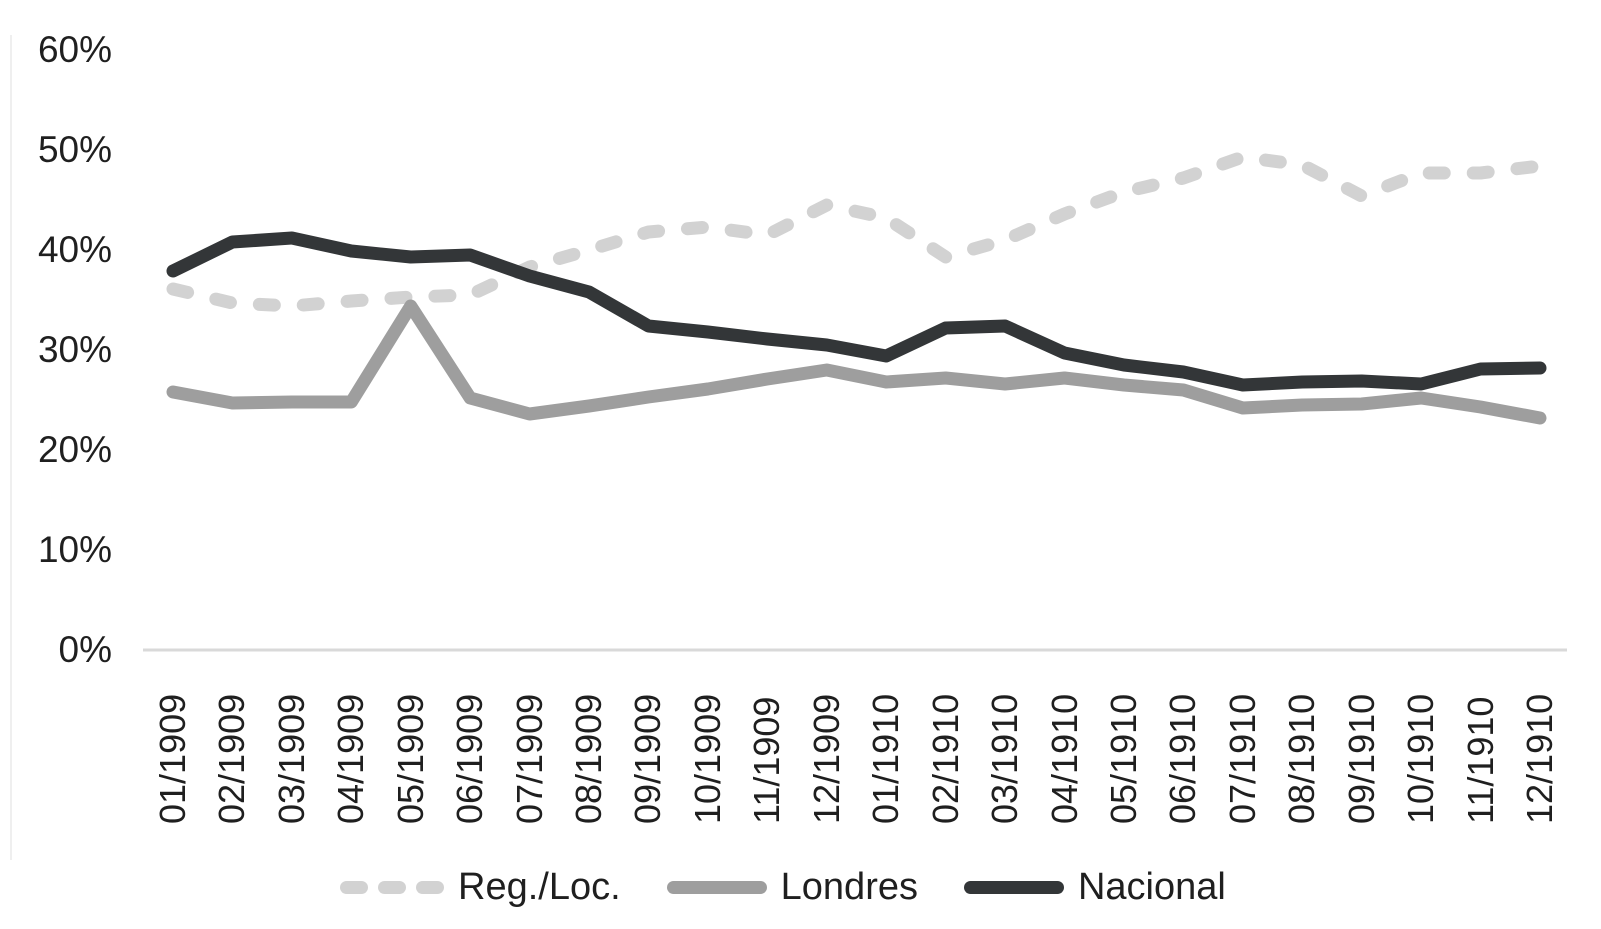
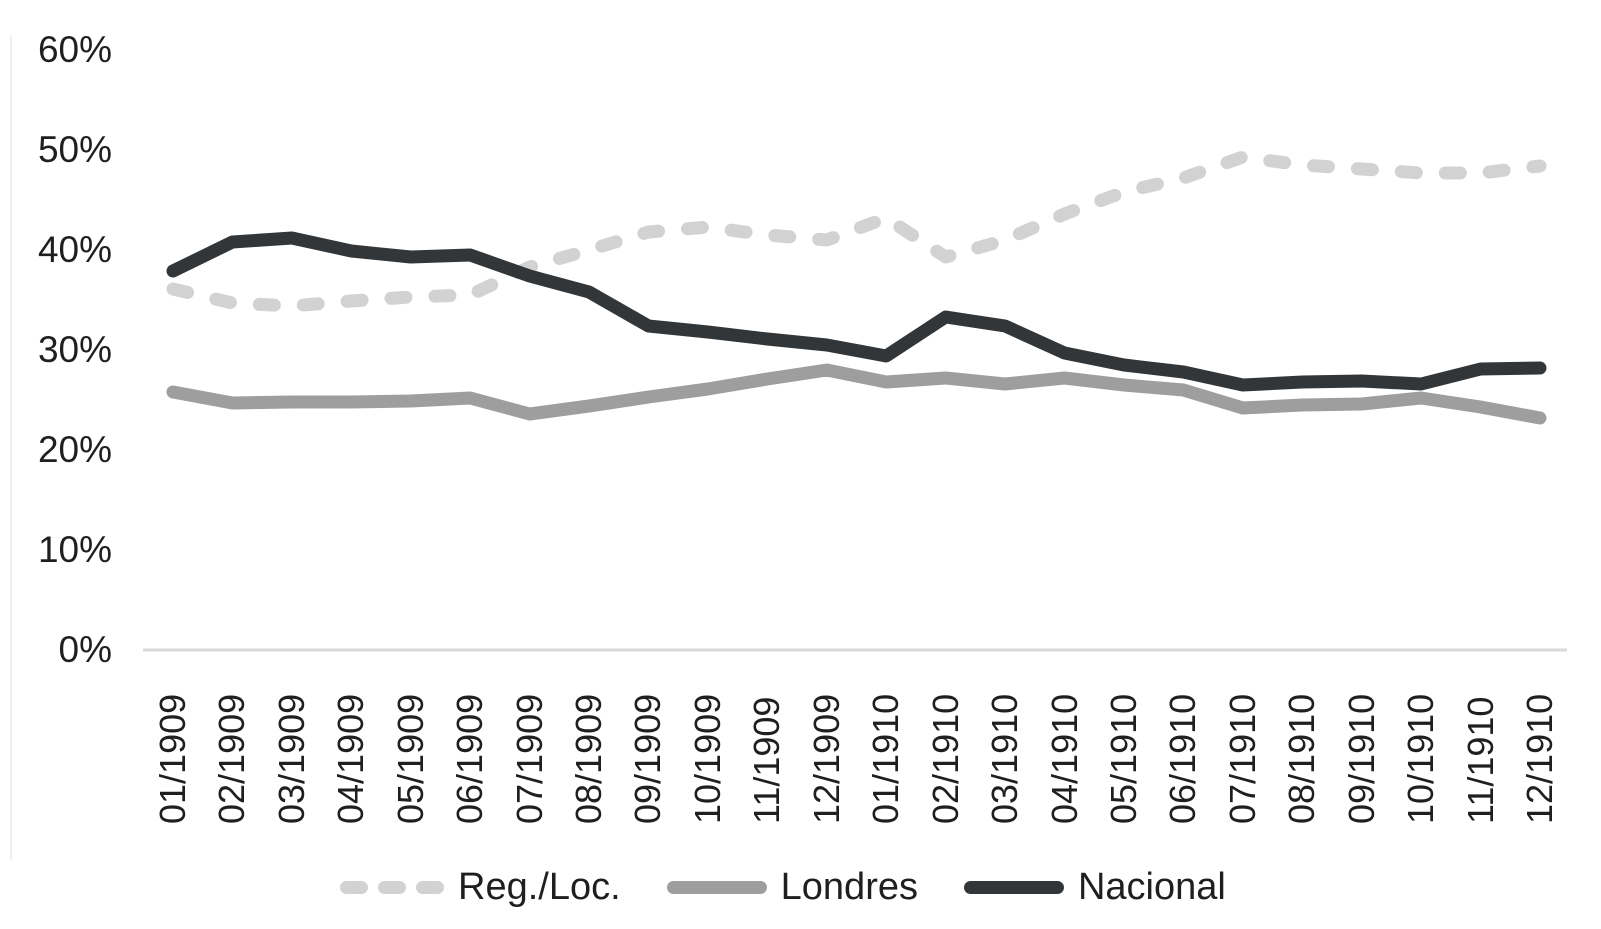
Londres/05/1909: 34.4% -> 24.9%
Reg./Loc./12/1909: 44.5% -> 41.0%
Nacional/02/1910: 32.2% -> 33.3%
Reg./Loc./09/1910: 45.4% -> 48.1%
